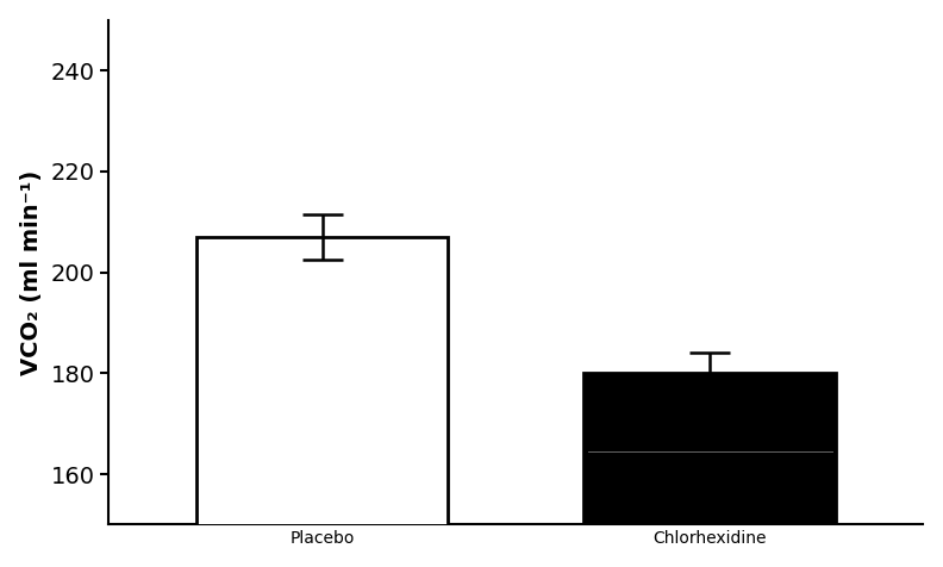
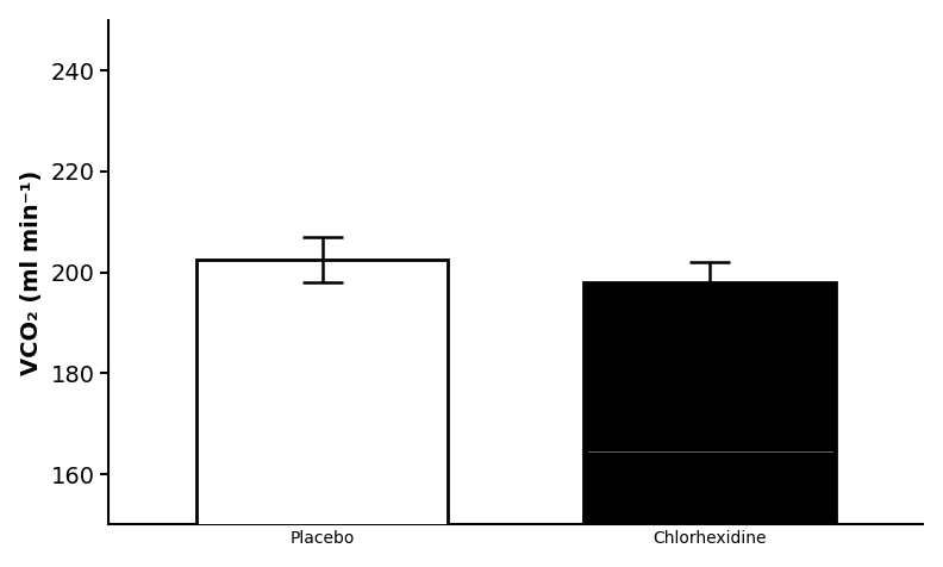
Placebo: 207.0 -> 202.5
Chlorhexidine: 180.0 -> 198.0
